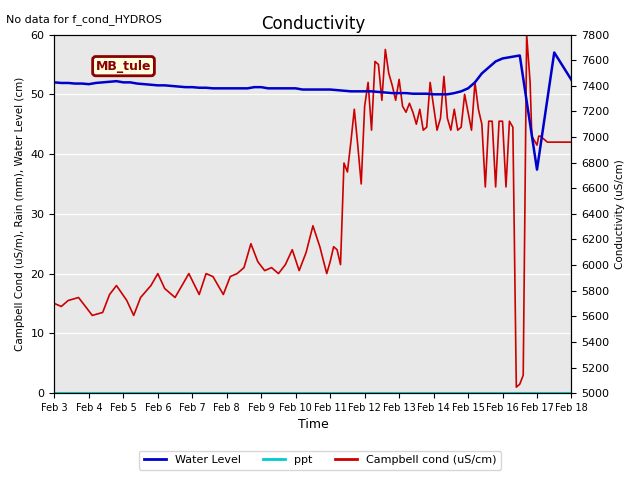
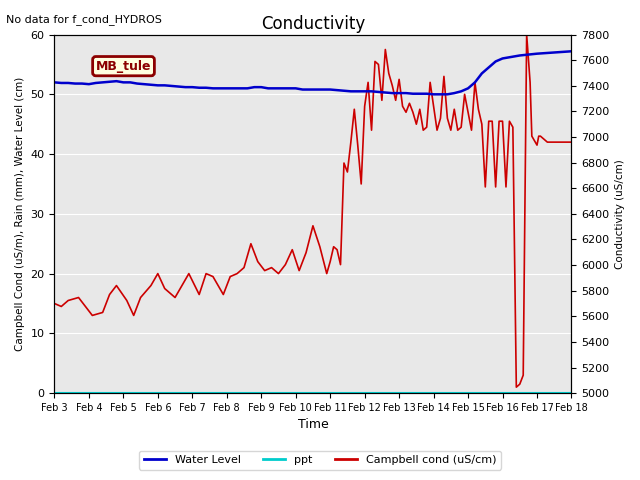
Water Level/Feb 17: 37.4 -> 56.8
Water Level/Feb 18: 52.4 -> 57.2
